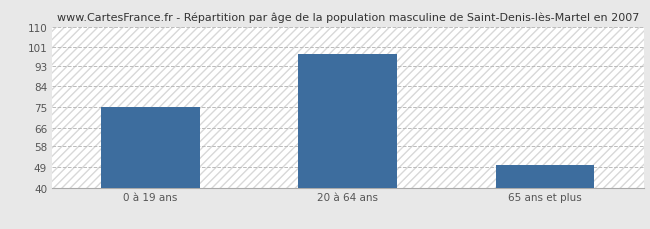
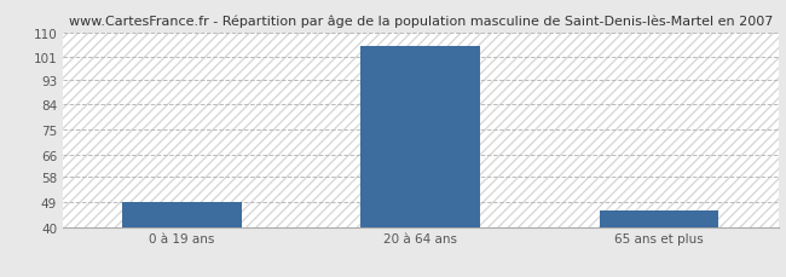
0 à 19 ans: 75 -> 49
20 à 64 ans: 98 -> 105
65 ans et plus: 50 -> 46
